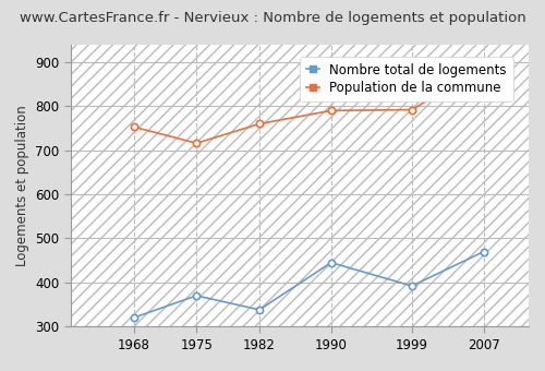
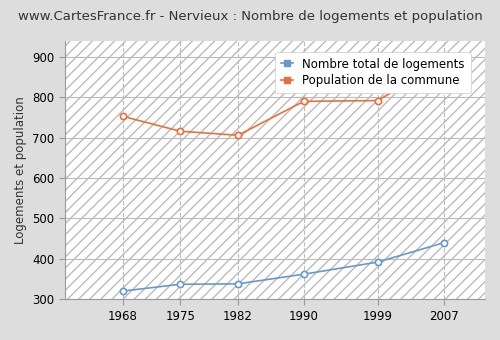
Nombre total de logements/1975: 370 -> 337
Population de la commune/1982: 760 -> 706
Nombre total de logements/1990: 445 -> 362
Nombre total de logements/2007: 470 -> 440
